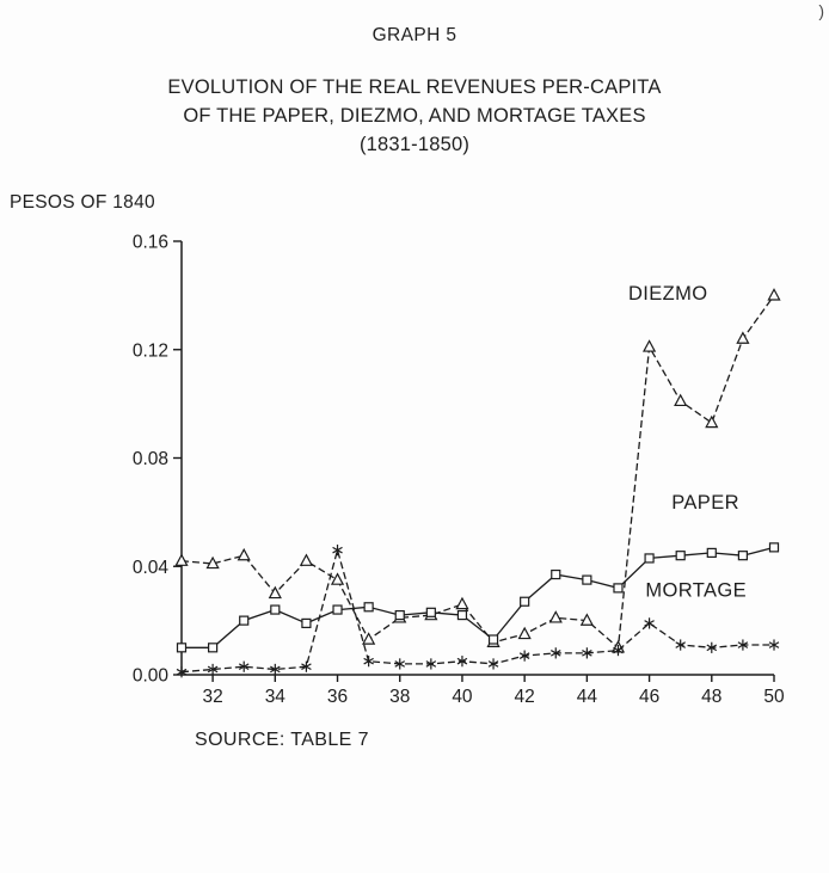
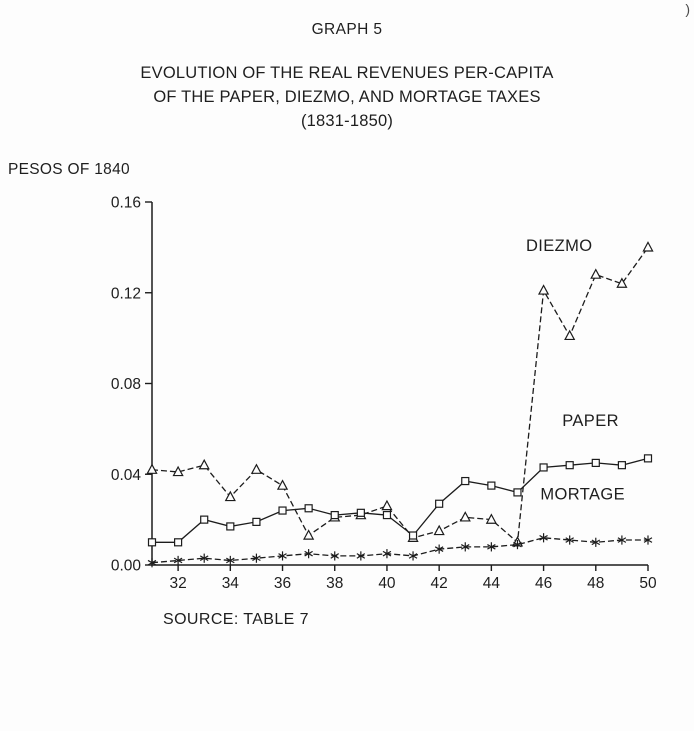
PAPER/34: 0.024 -> 0.017
MORTAGE/36: 0.046 -> 0.004
MORTAGE/46: 0.019 -> 0.012
DIEZMO/48: 0.093 -> 0.128
